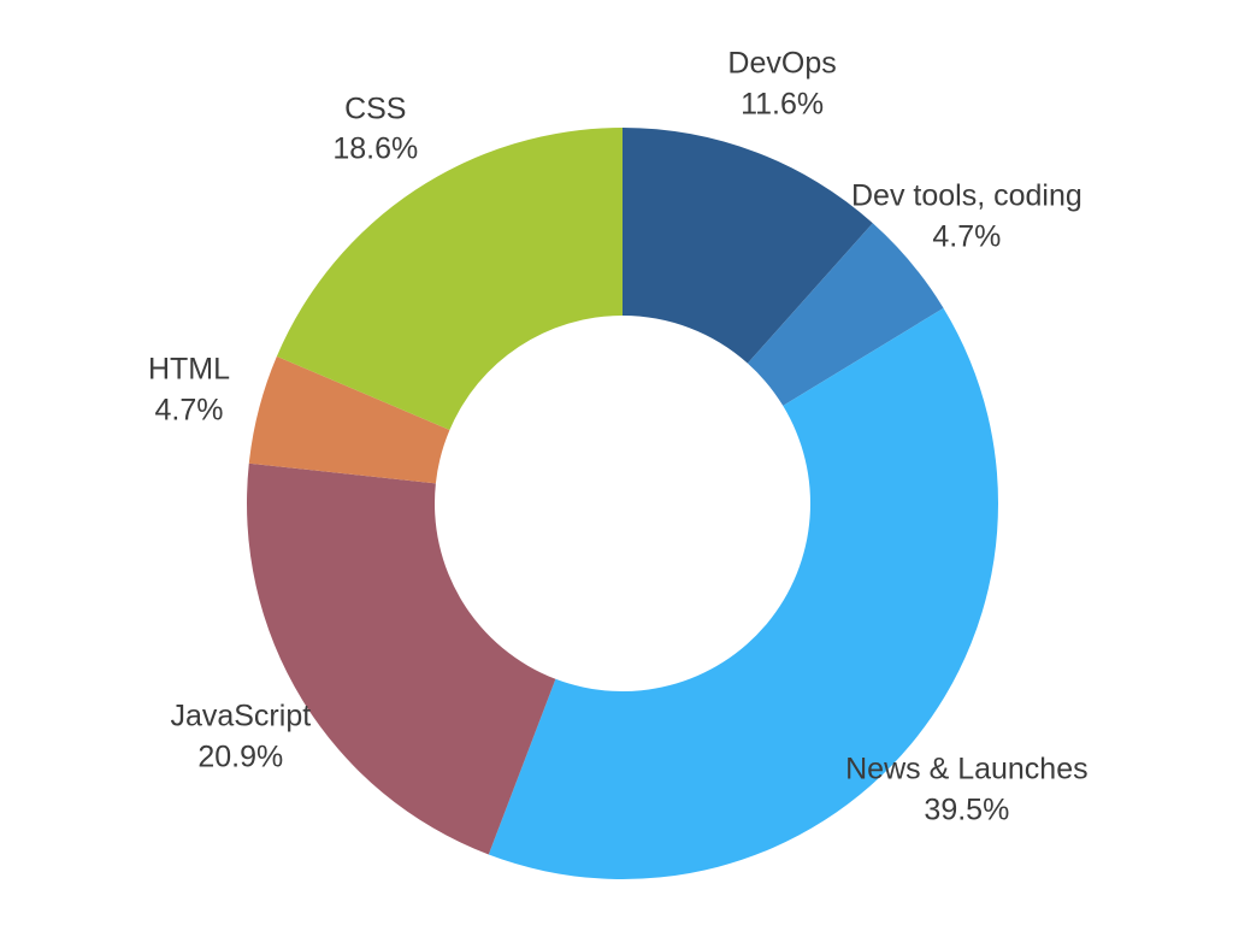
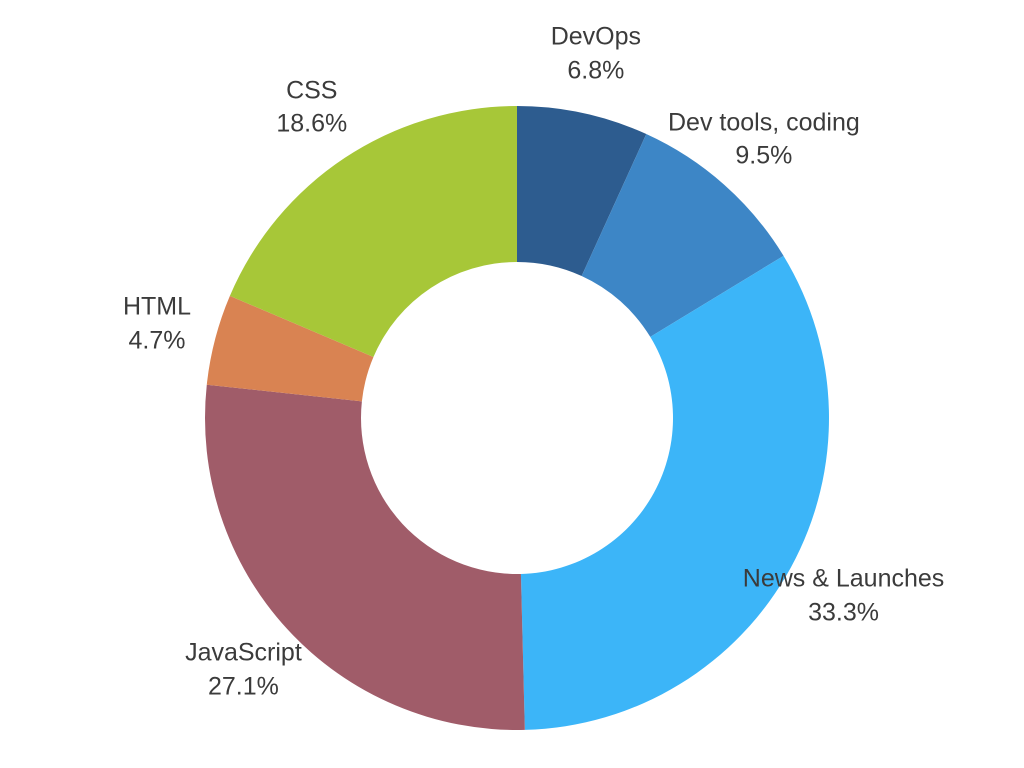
DevOps: 11.6% -> 6.8%
Dev tools, coding: 4.7% -> 9.5%
News & Launches: 39.5% -> 33.3%
JavaScript: 20.9% -> 27.1%
